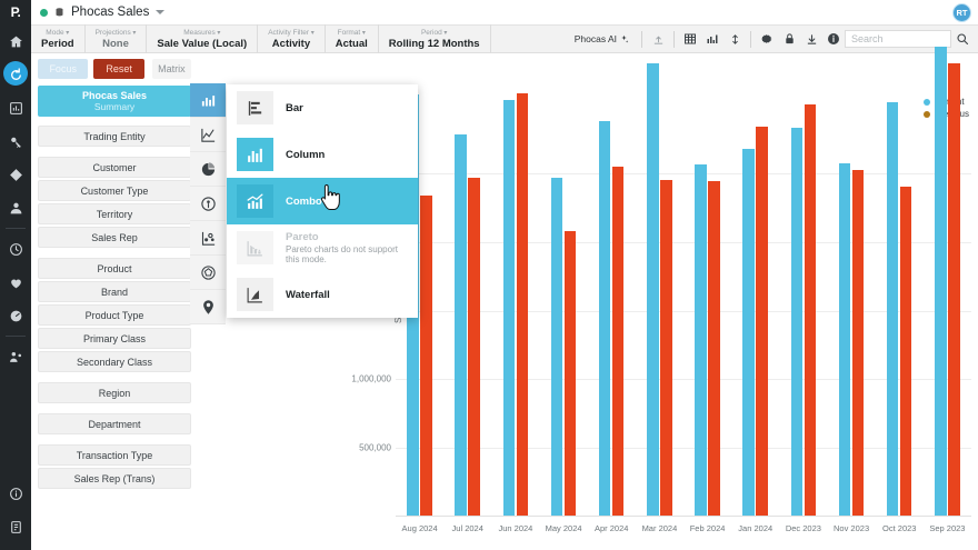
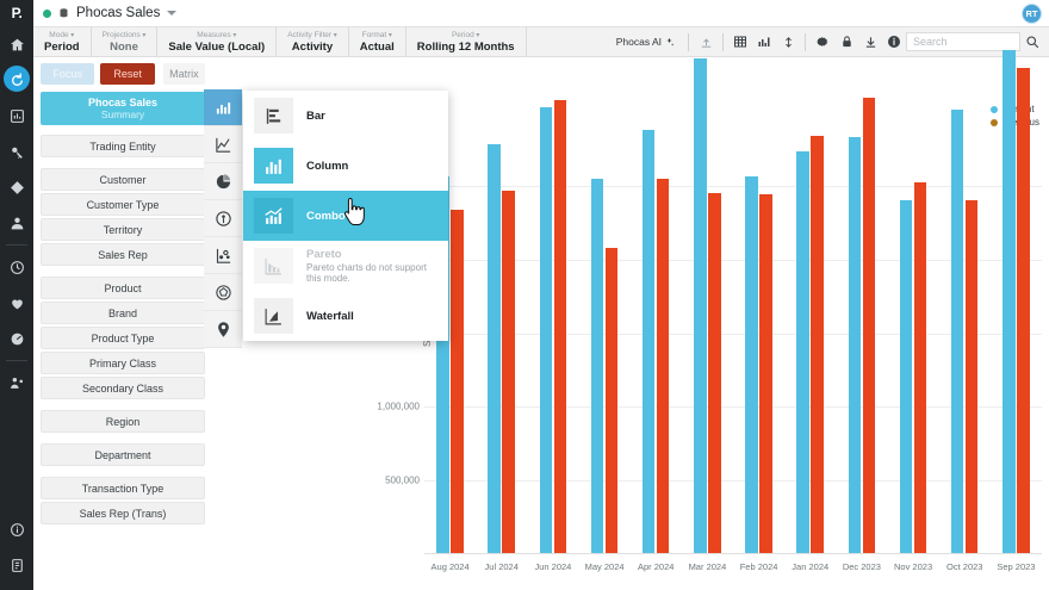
Current/Aug 2024: 3070000 -> 2560000
Current/May 2024: 2470000 -> 2550000
Current/Mar 2024: 3300000 -> 3360000
Current/Jan 2024: 2680000 -> 2730000
Previous/Dec 2023: 3000000 -> 3100000
Current/Nov 2023: 2570000 -> 2400000
